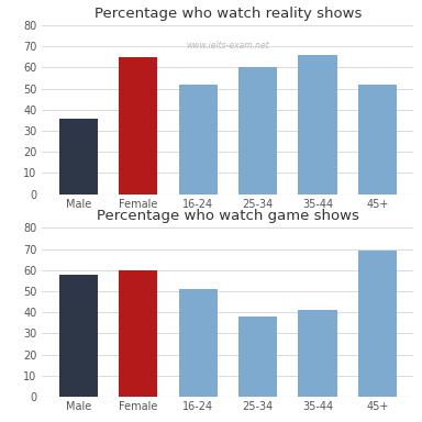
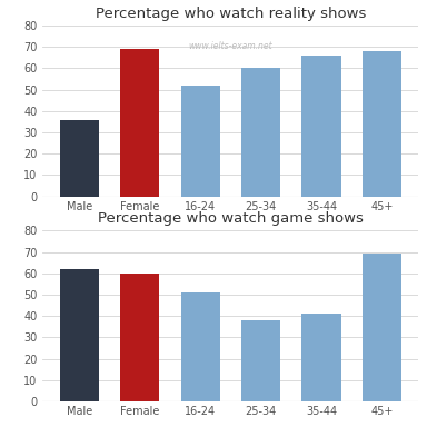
Percentage who watch reality shows/Female: 65 -> 69
Percentage who watch reality shows/45+: 52 -> 68
Percentage who watch game shows/Male: 58 -> 62
